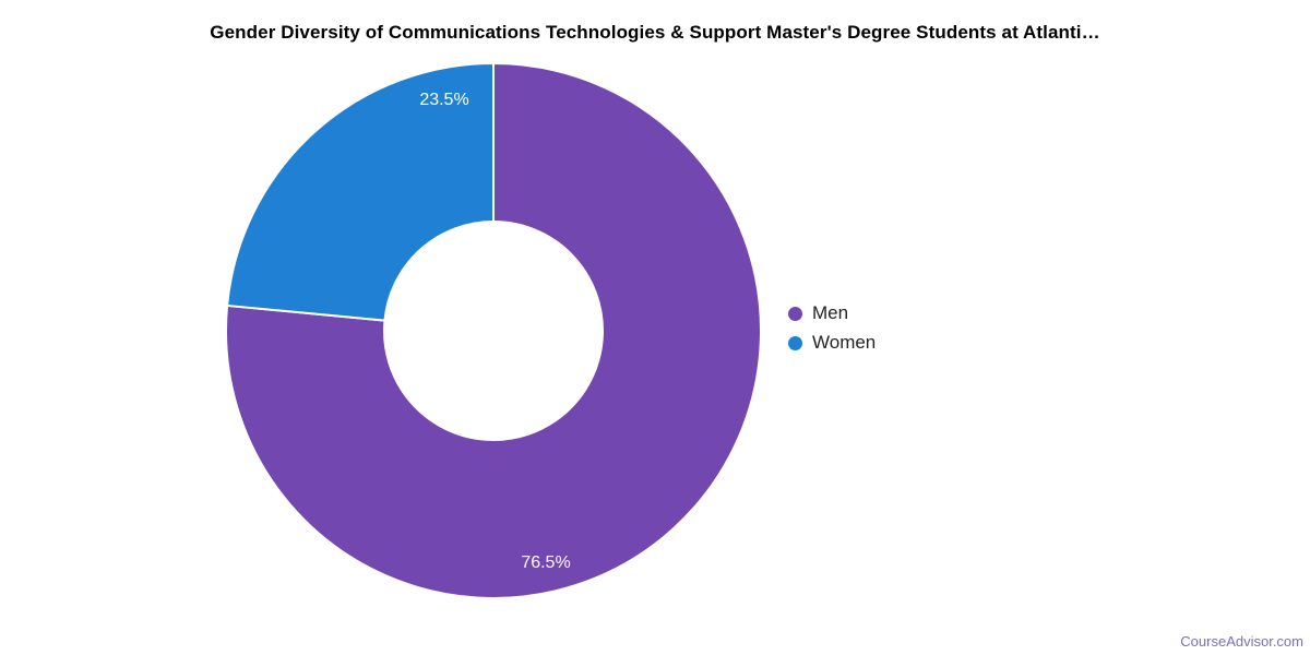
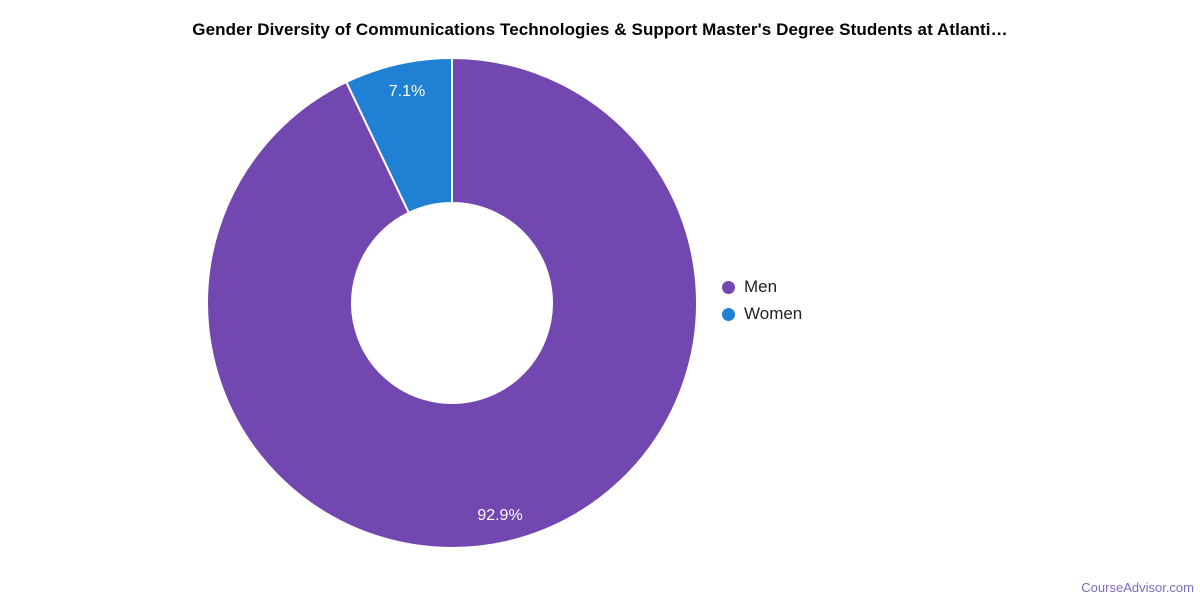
Men: 76.5% -> 92.9%
Women: 23.5% -> 7.1%
